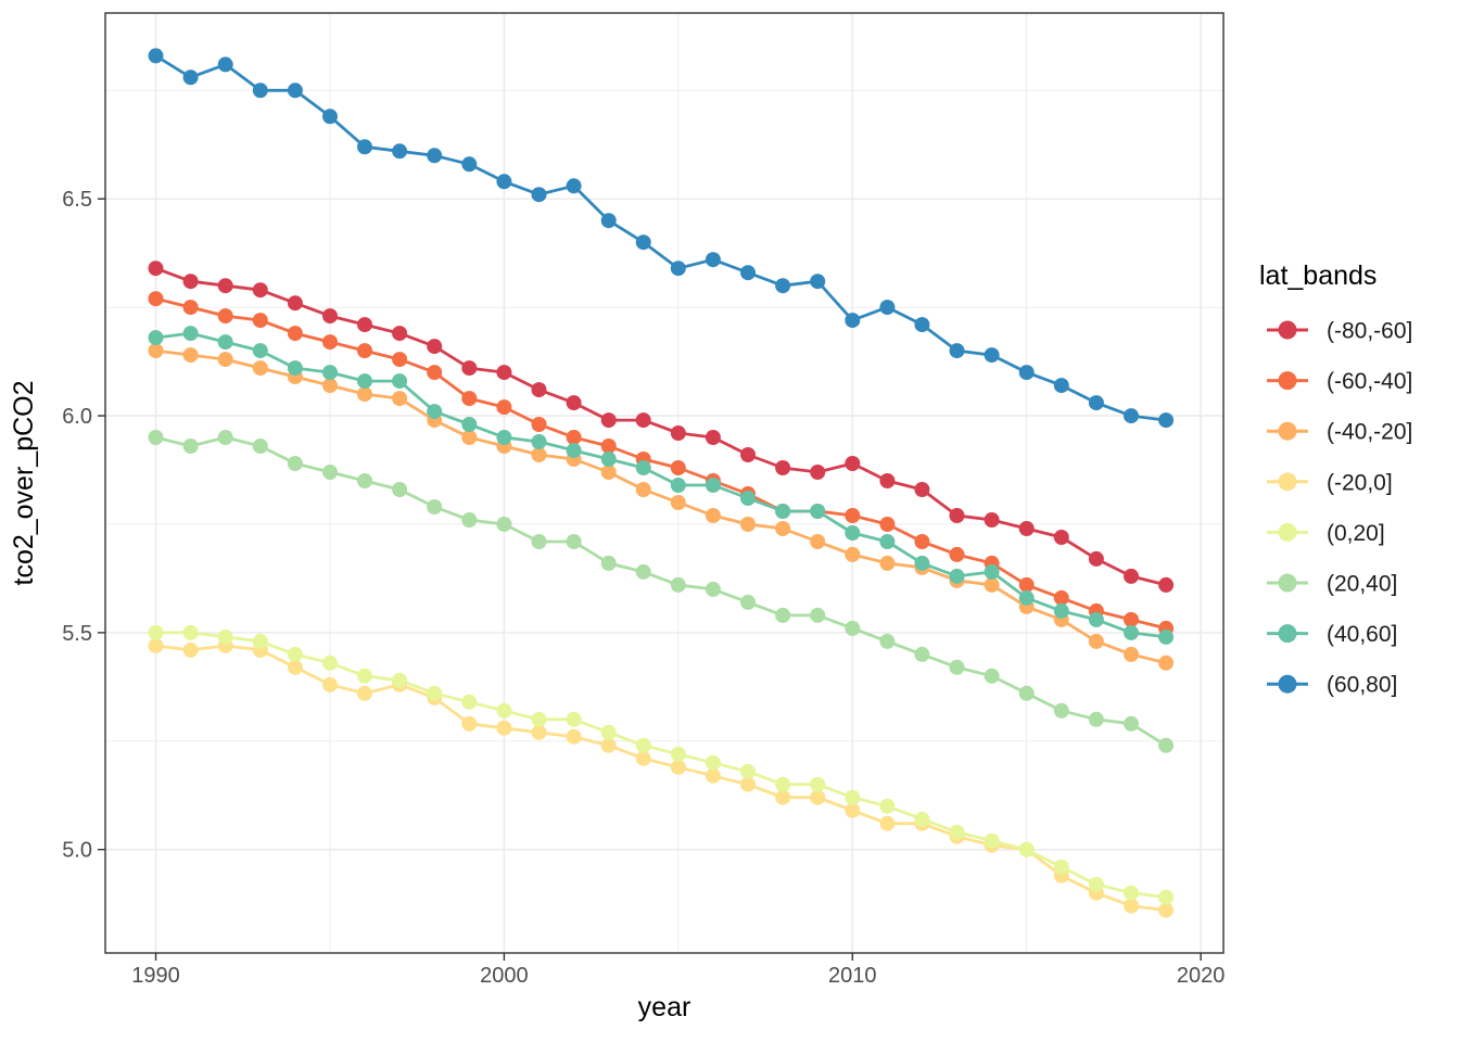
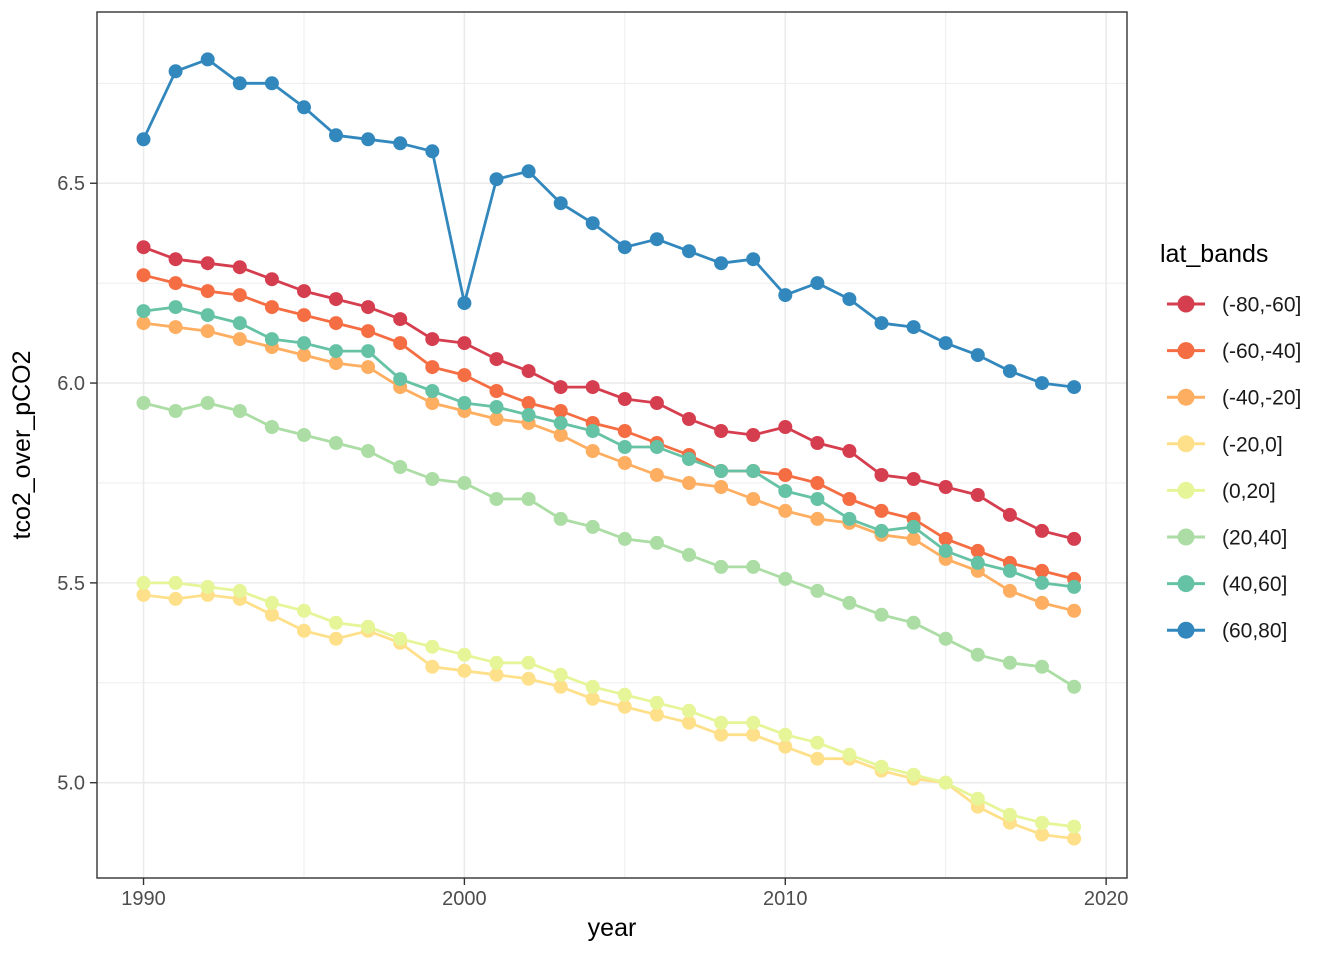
(60,80]/1990: 6.83 -> 6.61
(60,80]/2000: 6.54 -> 6.20
